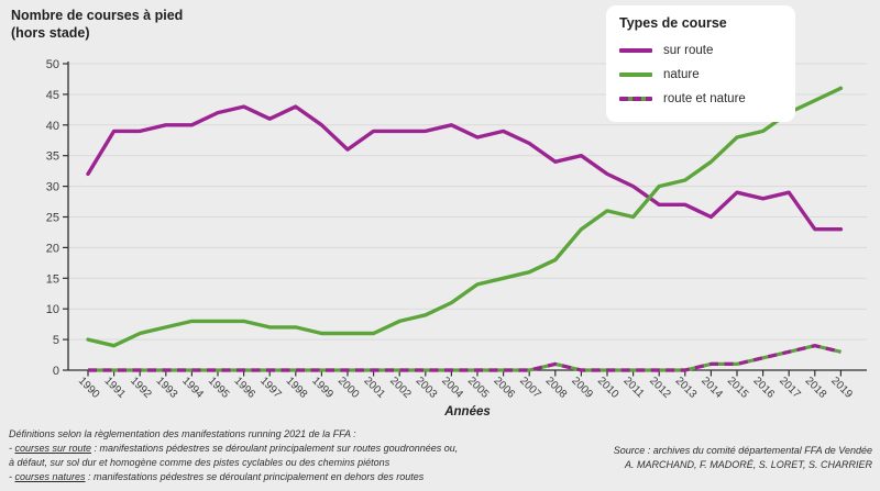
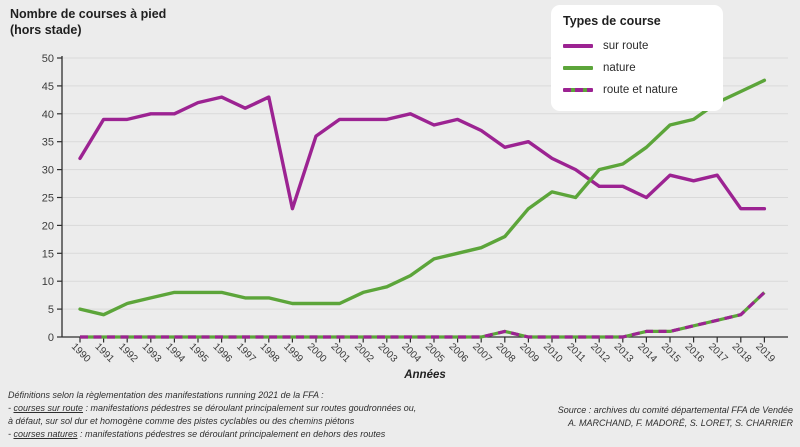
sur route/1999: 40 -> 23
route et nature/2019: 3 -> 8
